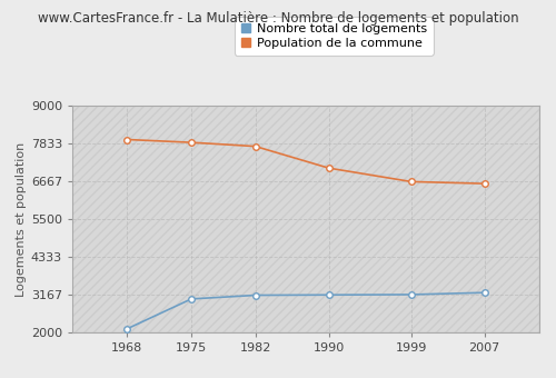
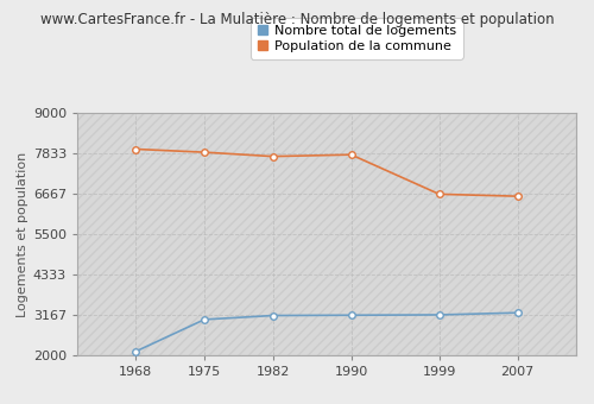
Population de la commune/1990: 7080 -> 7800
